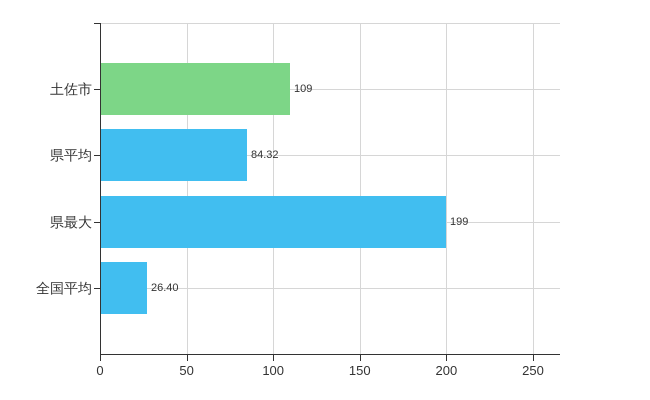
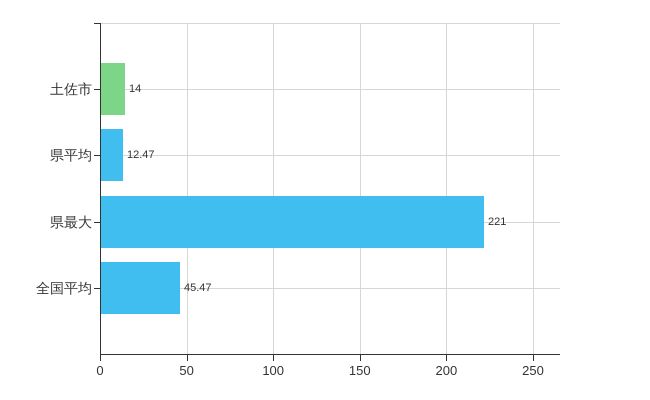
土佐市: 109 -> 14
県平均: 84.32 -> 12.47
県最大: 199 -> 221
全国平均: 26.40 -> 45.47
